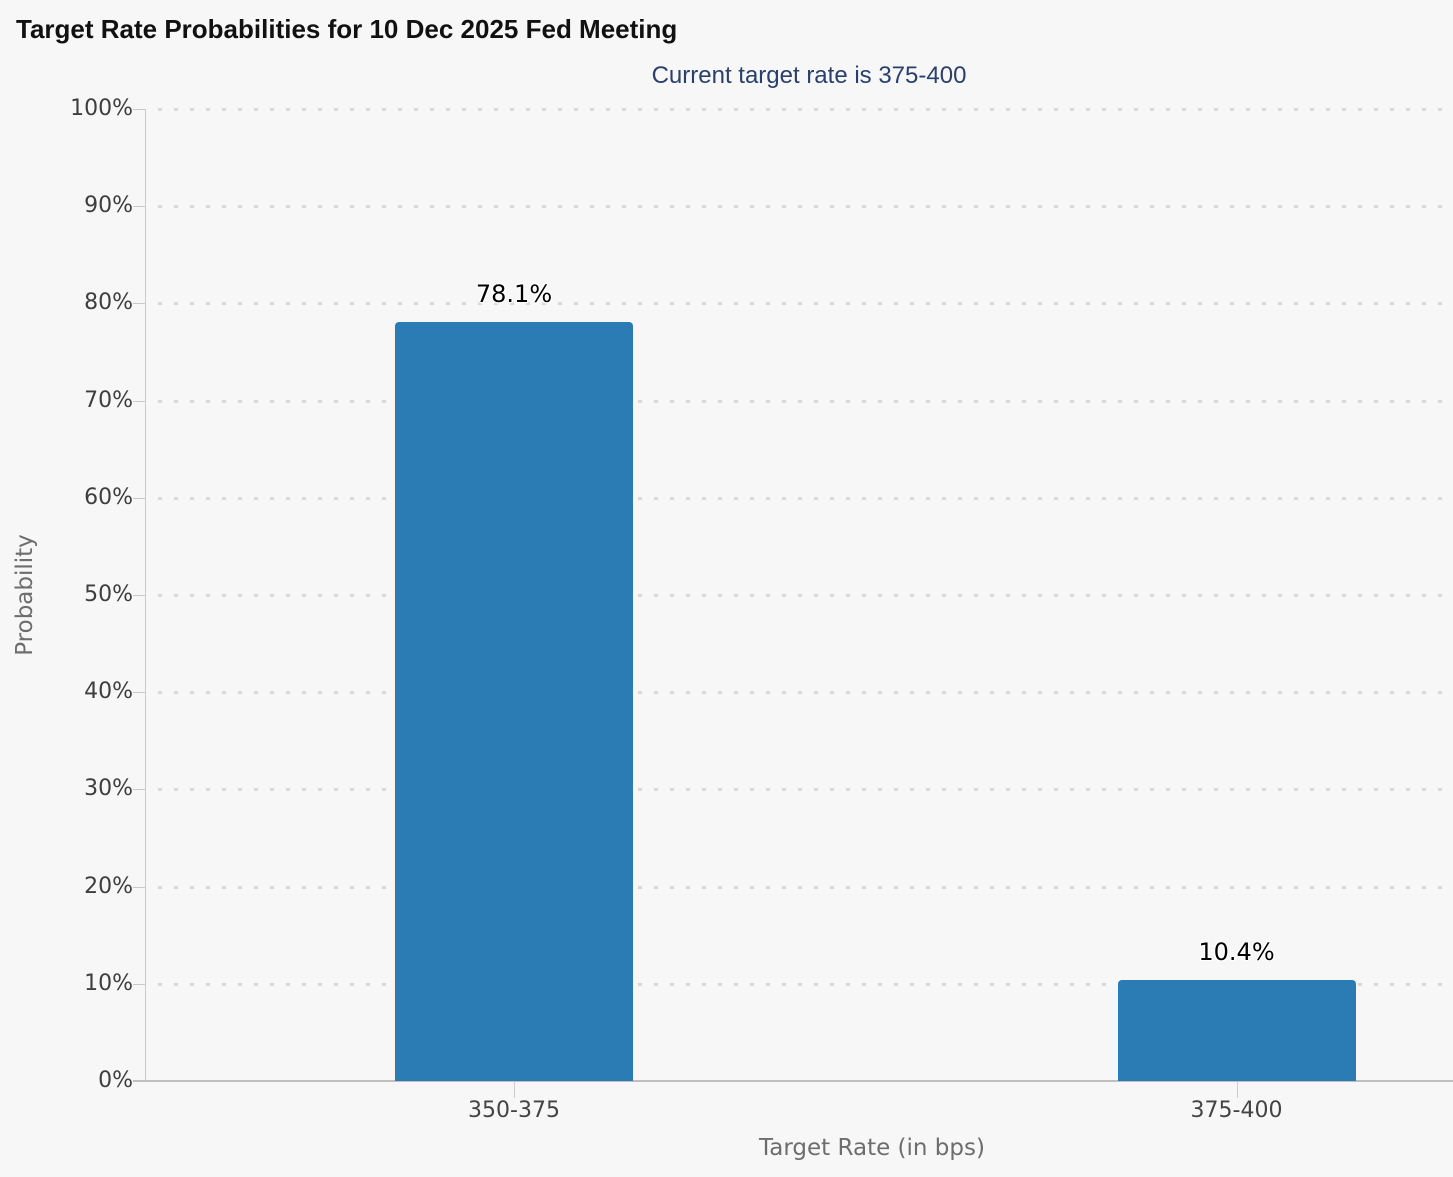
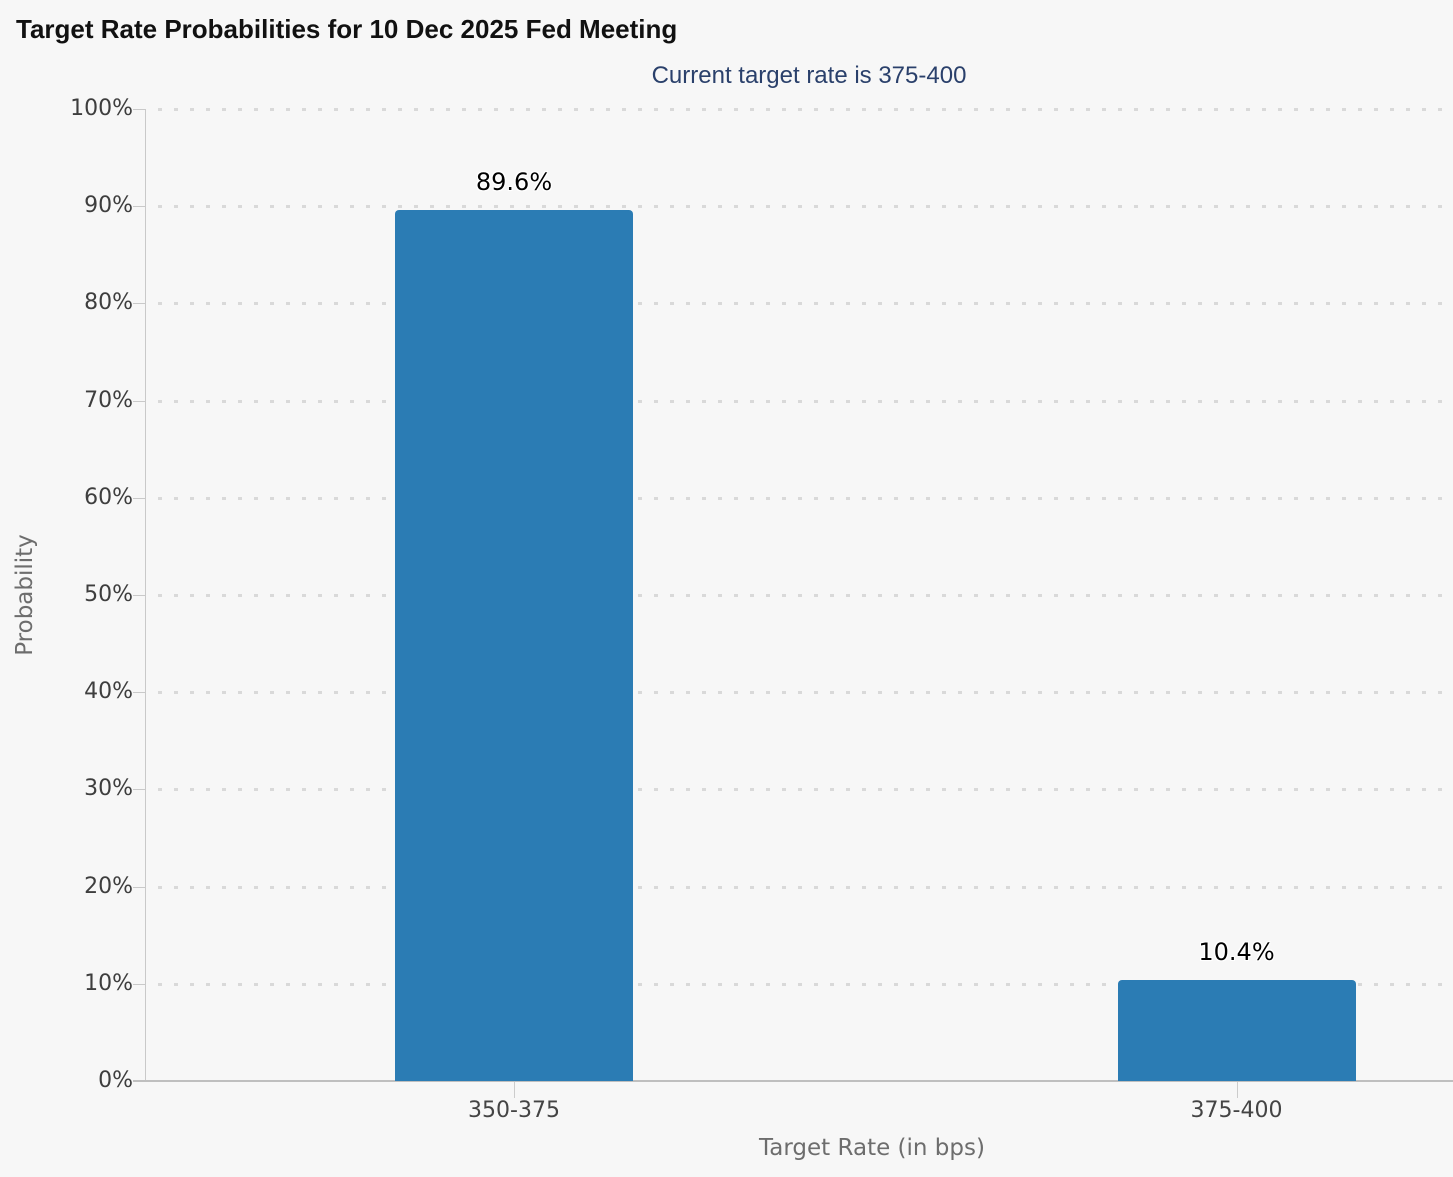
350-375: 78.1% -> 89.6%
